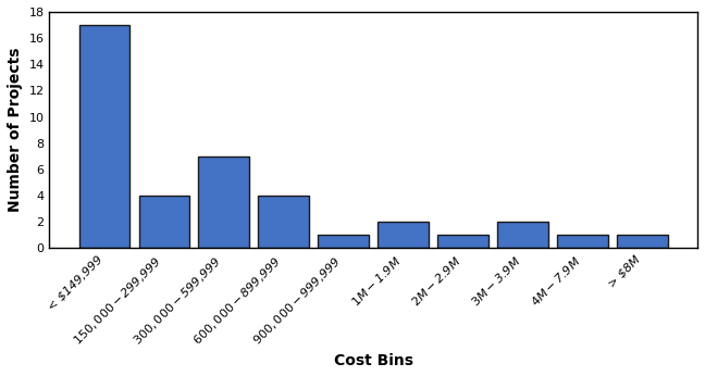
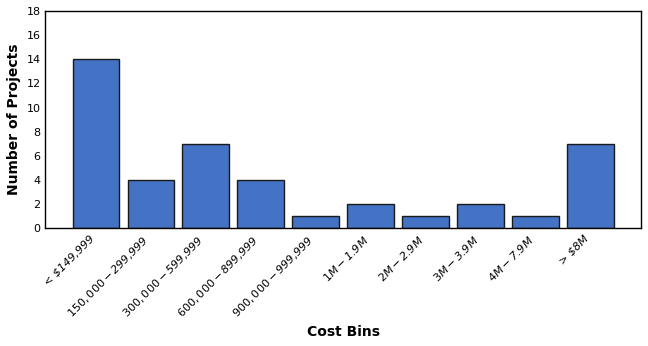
< $149,999: 17 -> 14
> $8M: 1 -> 7
